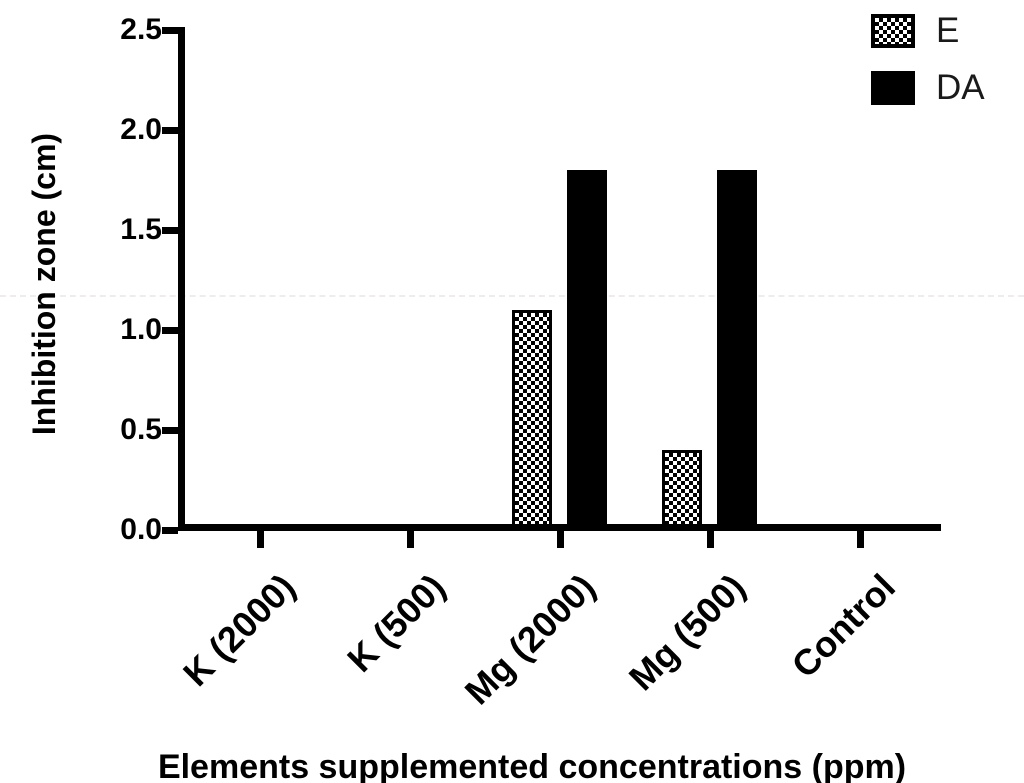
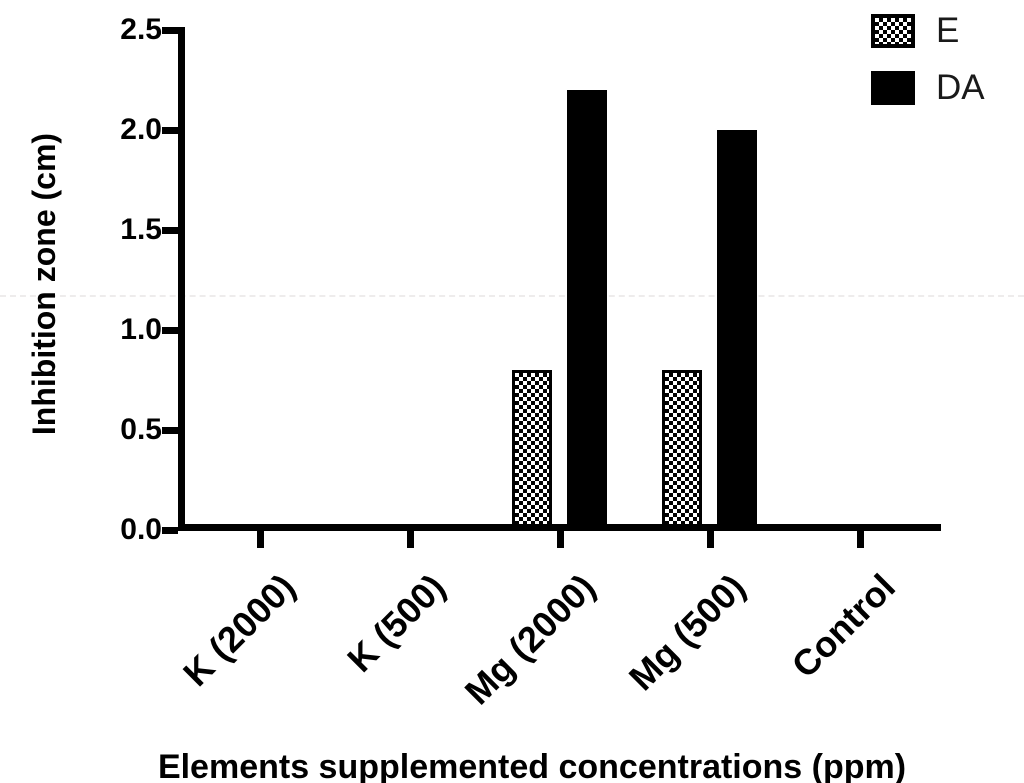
E/Mg (2000): 1.1 -> 0.8
DA/Mg (2000): 1.8 -> 2.2
E/Mg (500): 0.4 -> 0.8
DA/Mg (500): 1.8 -> 2.0
